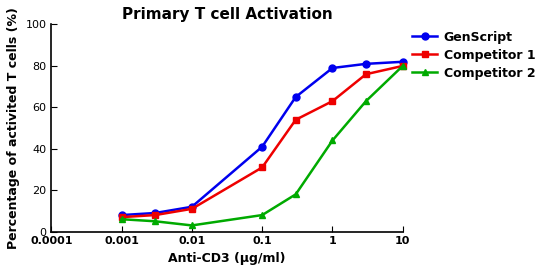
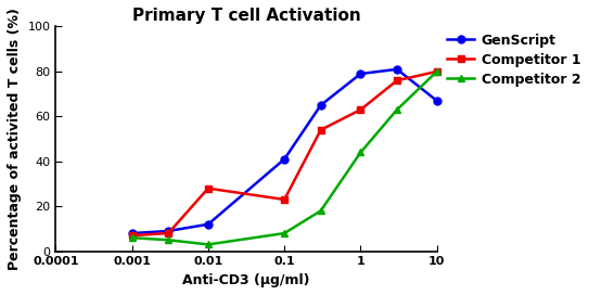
Competitor 1/0.01: 11 -> 28
Competitor 1/0.1: 31 -> 23
GenScript/10: 82 -> 67
